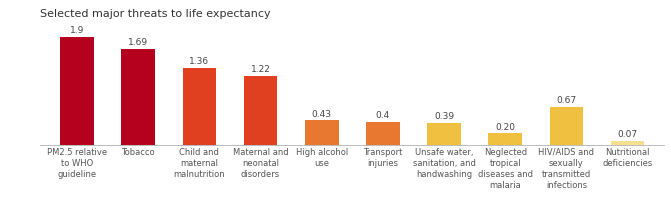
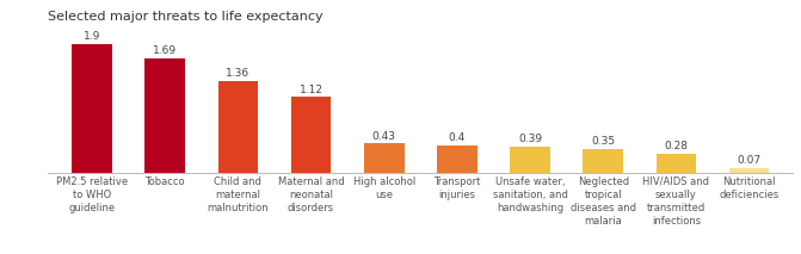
Maternal and neonatal disorders: 1.22 -> 1.12
Neglected tropical diseases and malaria: 0.20 -> 0.35
HIV/AIDS and sexually transmitted infections: 0.67 -> 0.28
